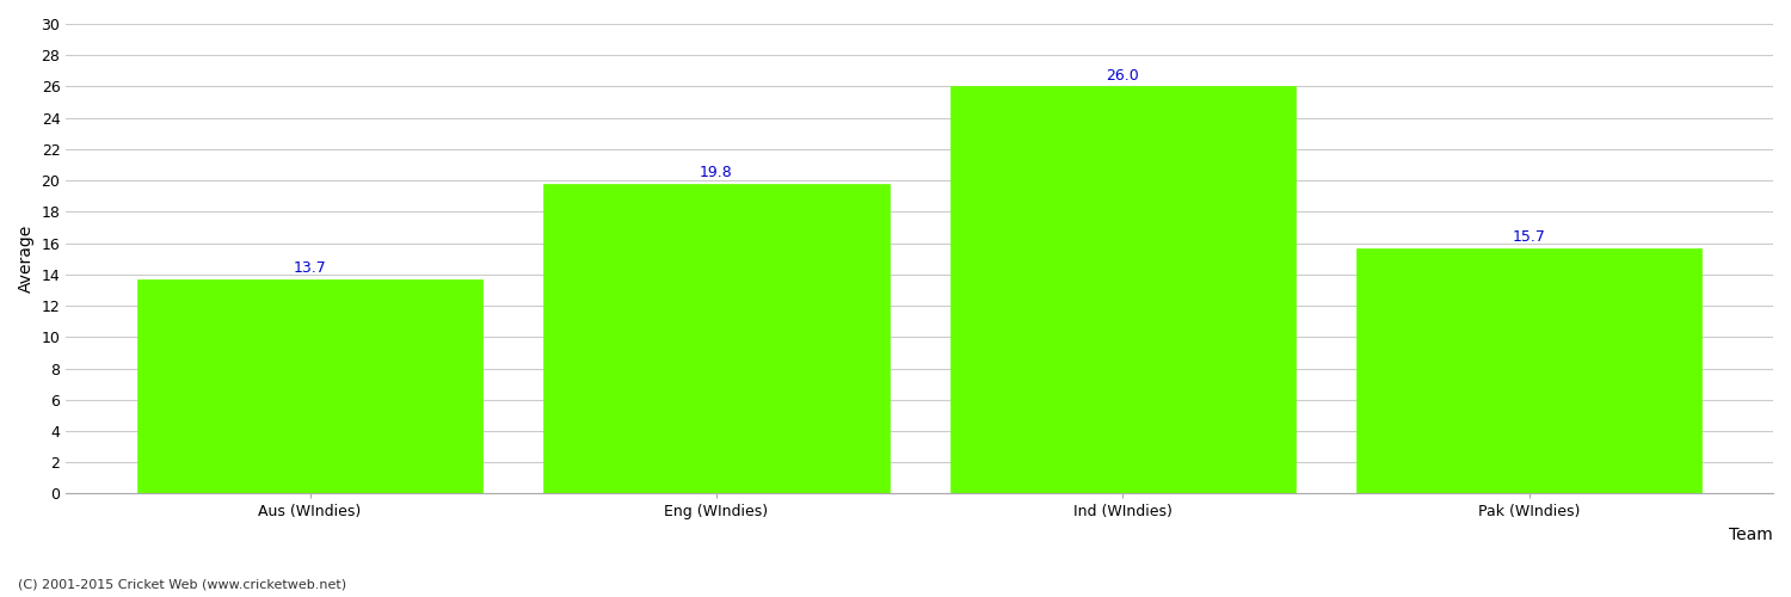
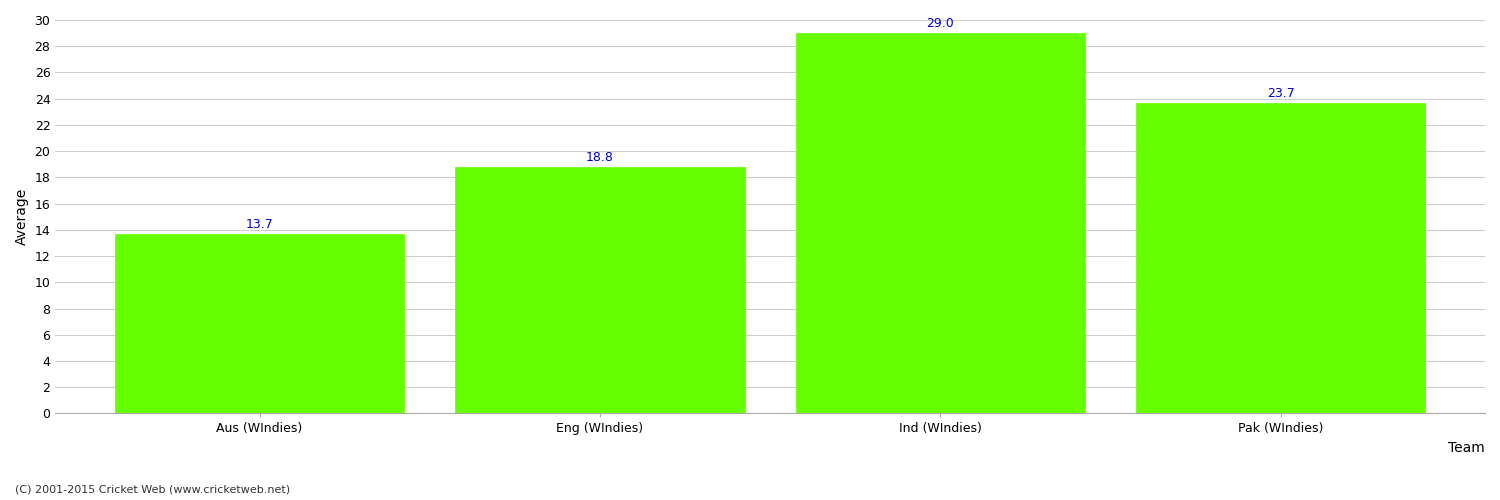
Eng (WIndies): 19.8 -> 18.8
Ind (WIndies): 26.0 -> 29.0
Pak (WIndies): 15.7 -> 23.7
